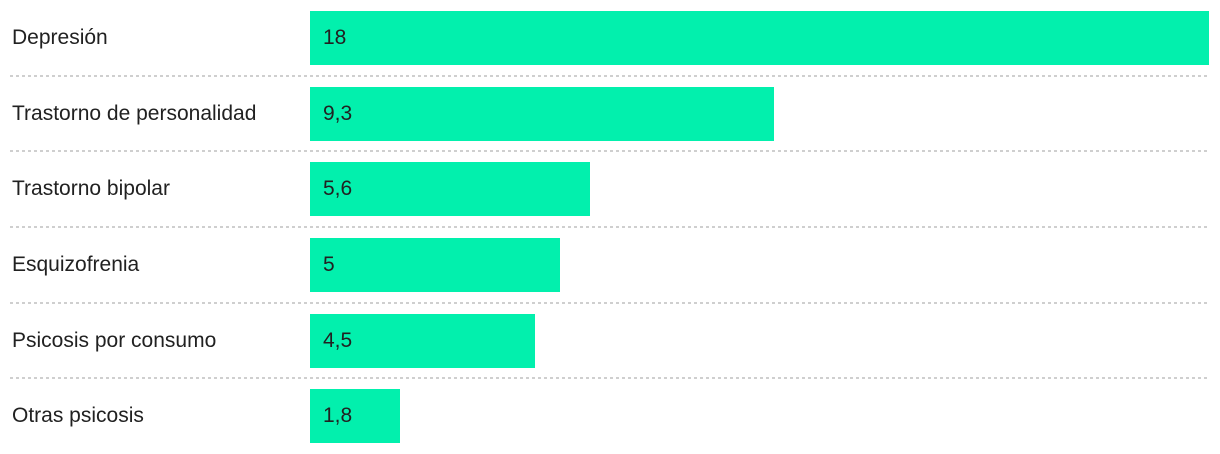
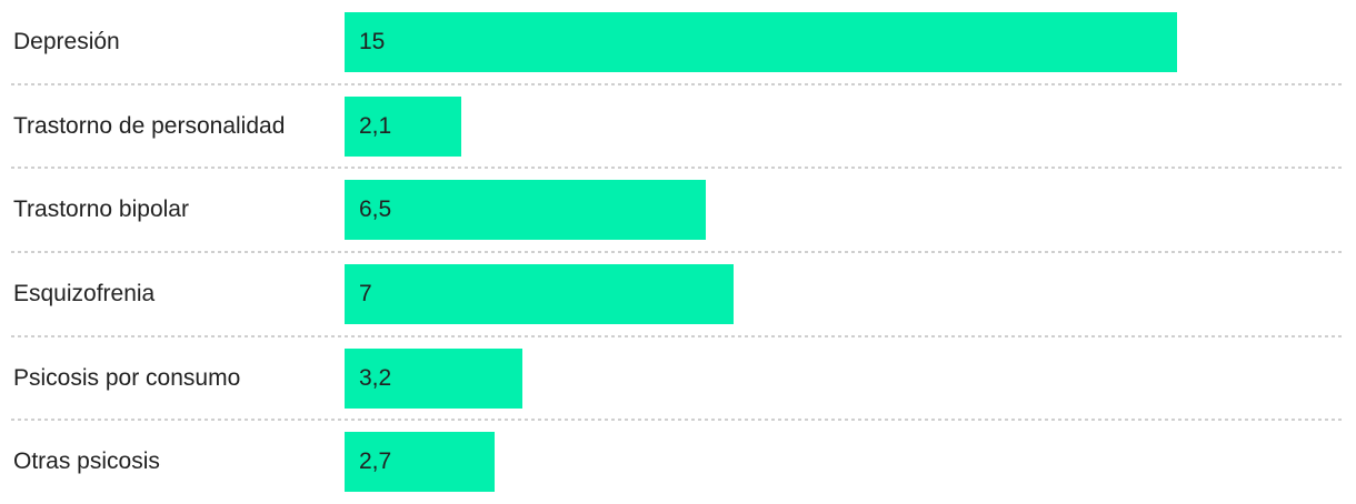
Depresión: 18 -> 15
Trastorno de personalidad: 9,3 -> 2,1
Trastorno bipolar: 5,6 -> 6,5
Esquizofrenia: 5 -> 7
Psicosis por consumo: 4,5 -> 3,2
Otras psicosis: 1,8 -> 2,7
